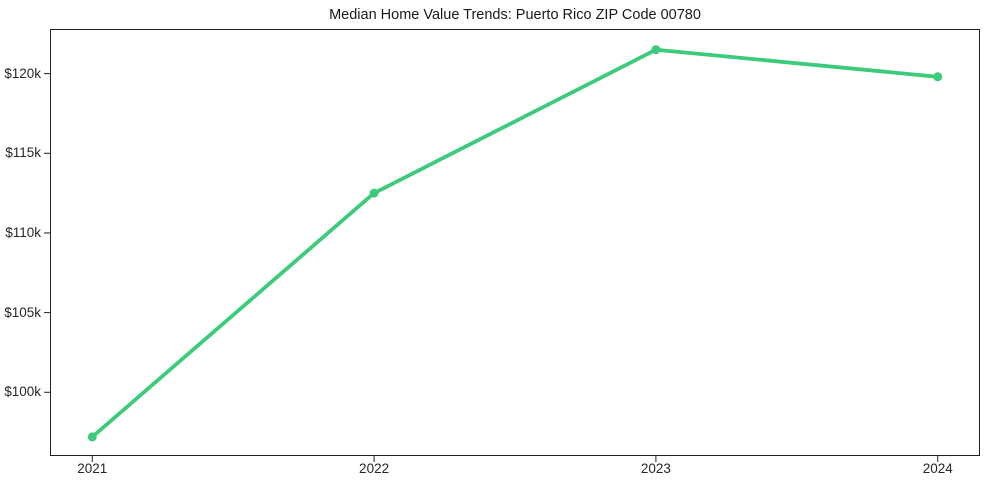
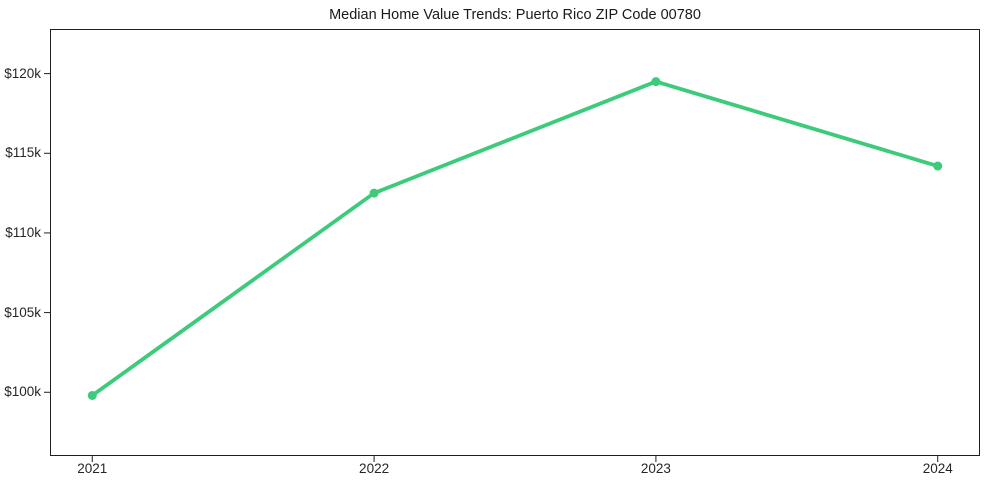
2021: $97.2k -> $99.8k
2023: $121.5k -> $119.5k
2024: $119.8k -> $114.2k
